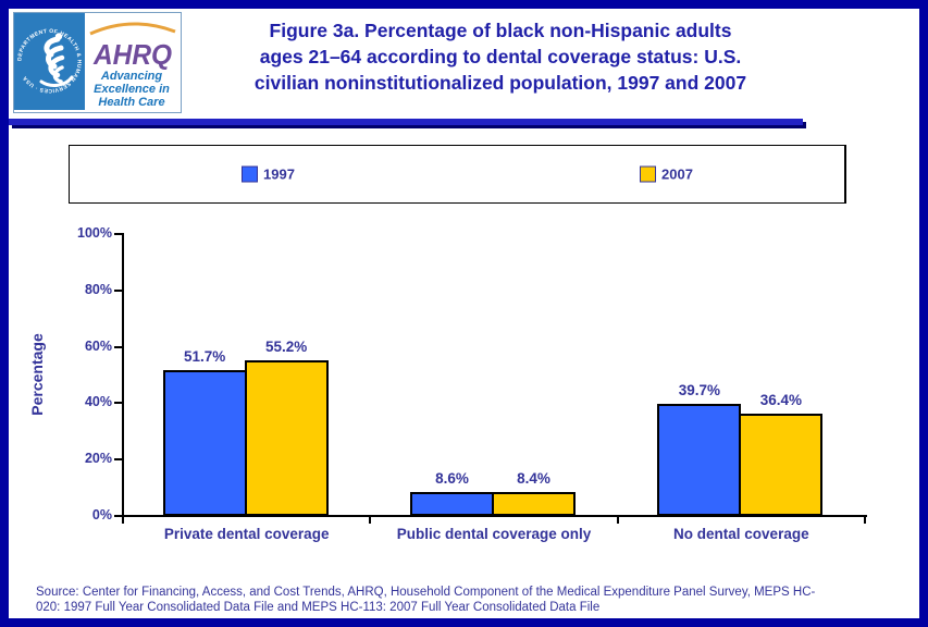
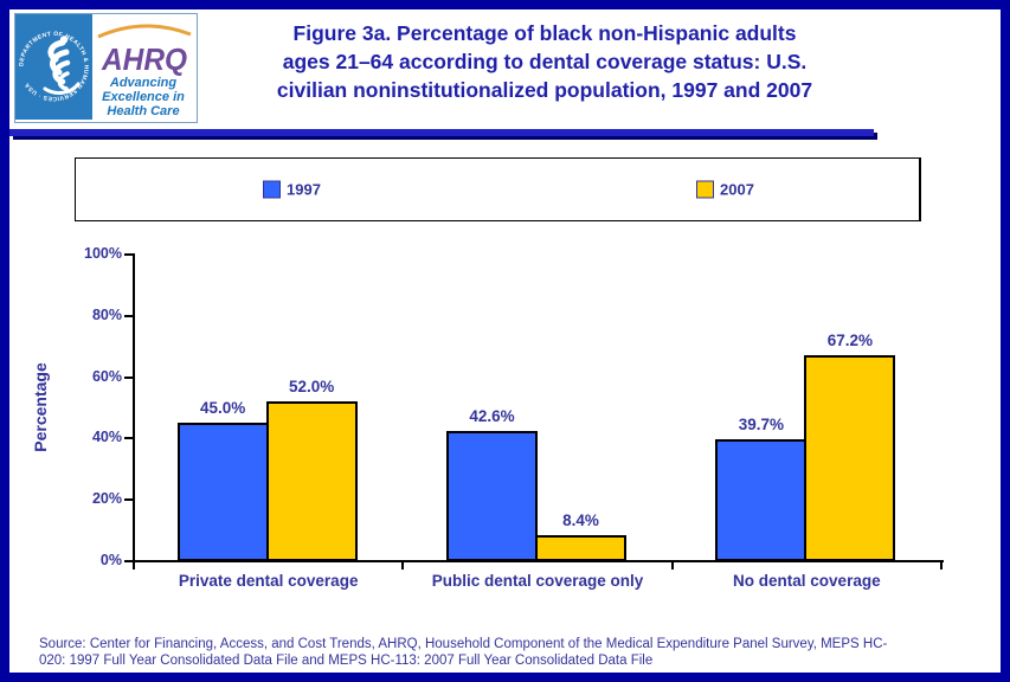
1997/Private dental coverage: 51.7% -> 45.0%
2007/Private dental coverage: 55.2% -> 52.0%
1997/Public dental coverage only: 8.6% -> 42.6%
2007/No dental coverage: 36.4% -> 67.2%
